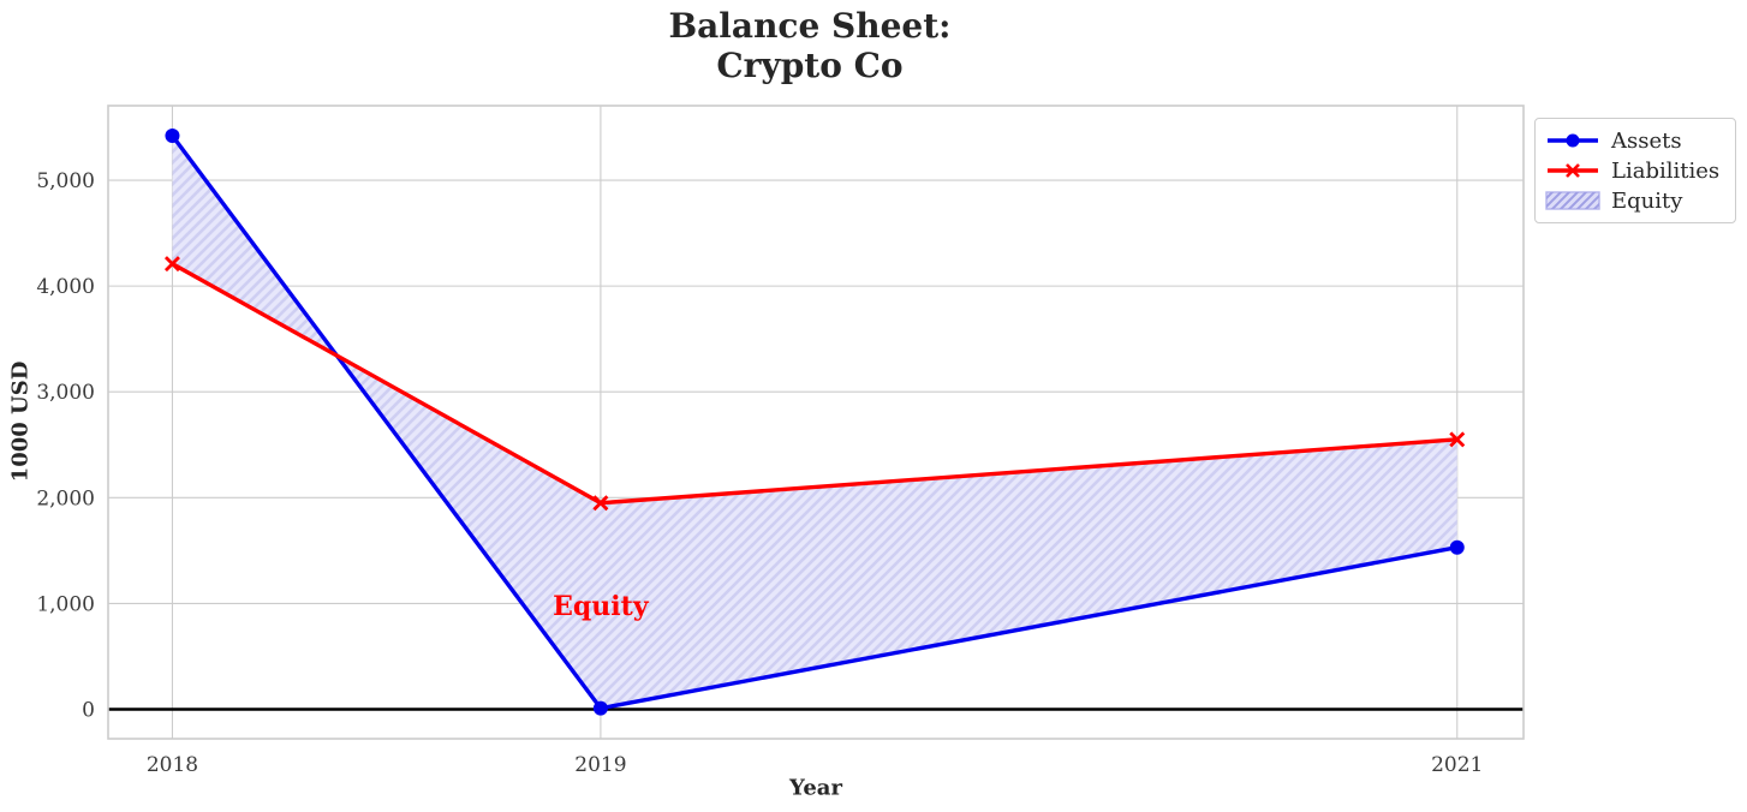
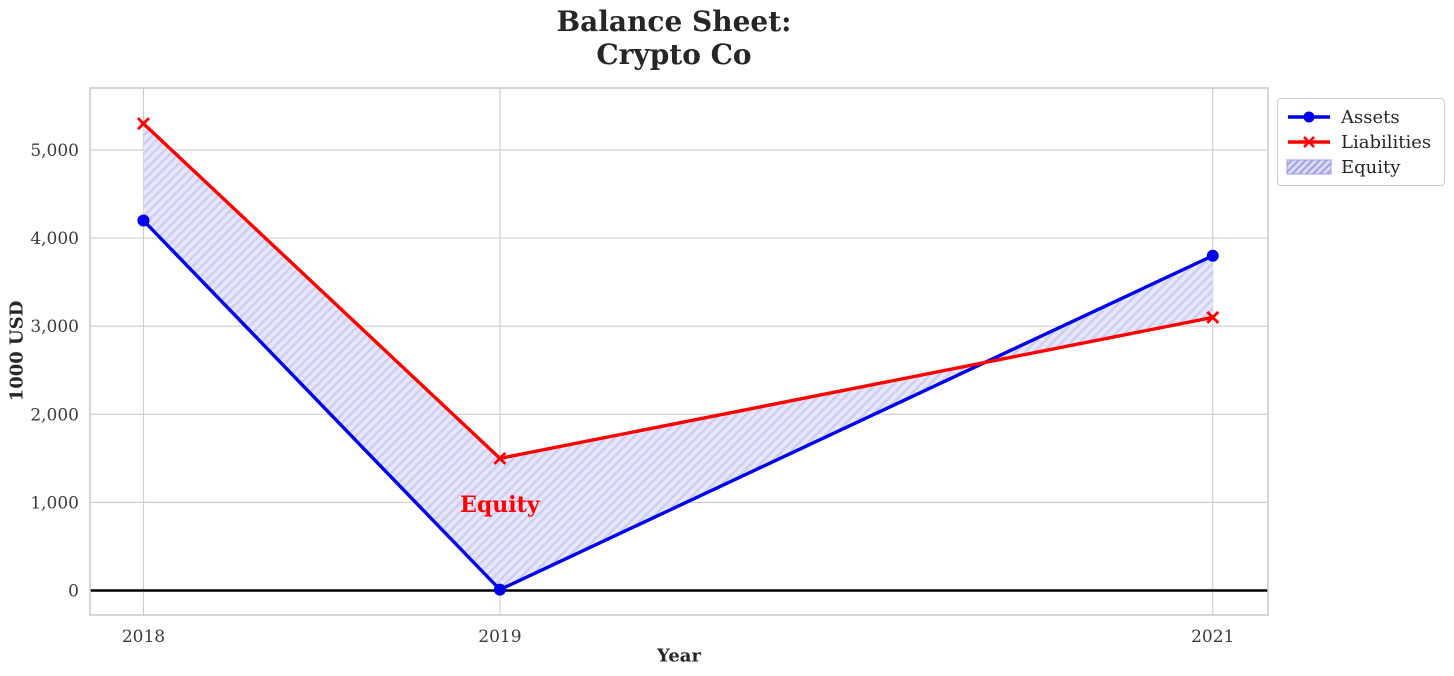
Assets/2018: 5400 -> 4200
Liabilities/2018: 4200 -> 5300
Liabilities/2019: 2000 -> 1500
Assets/2021: 1500 -> 3800
Liabilities/2021: 2600 -> 3100
